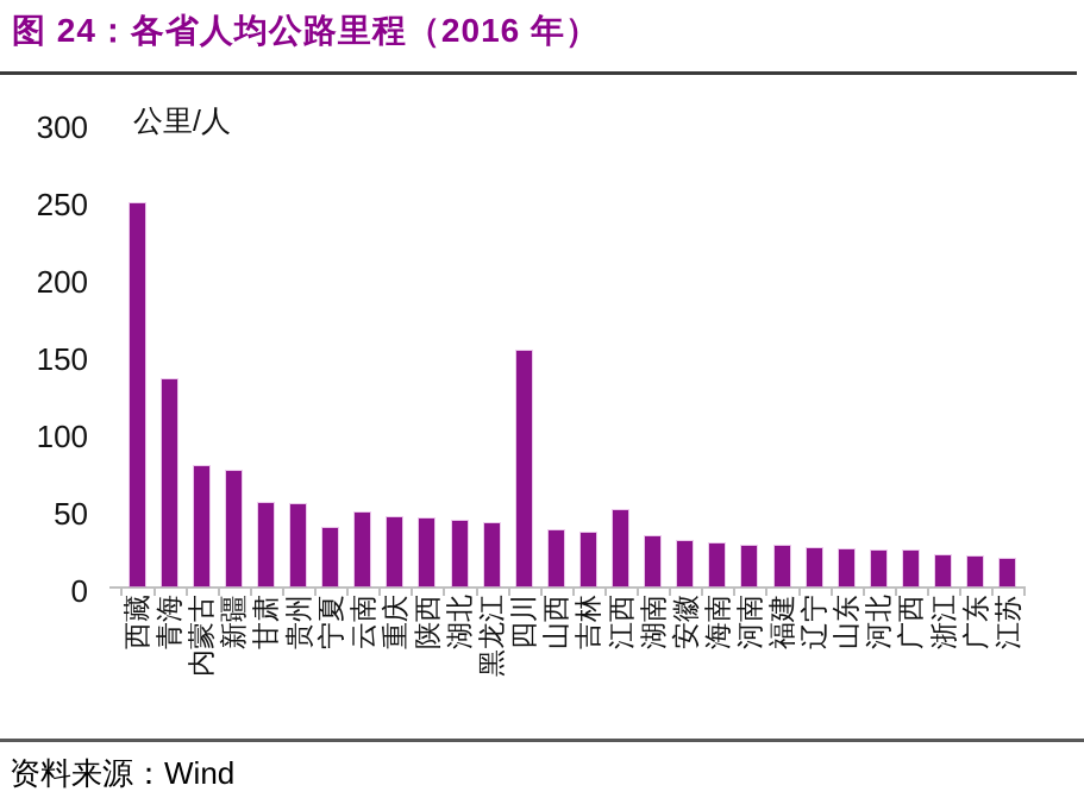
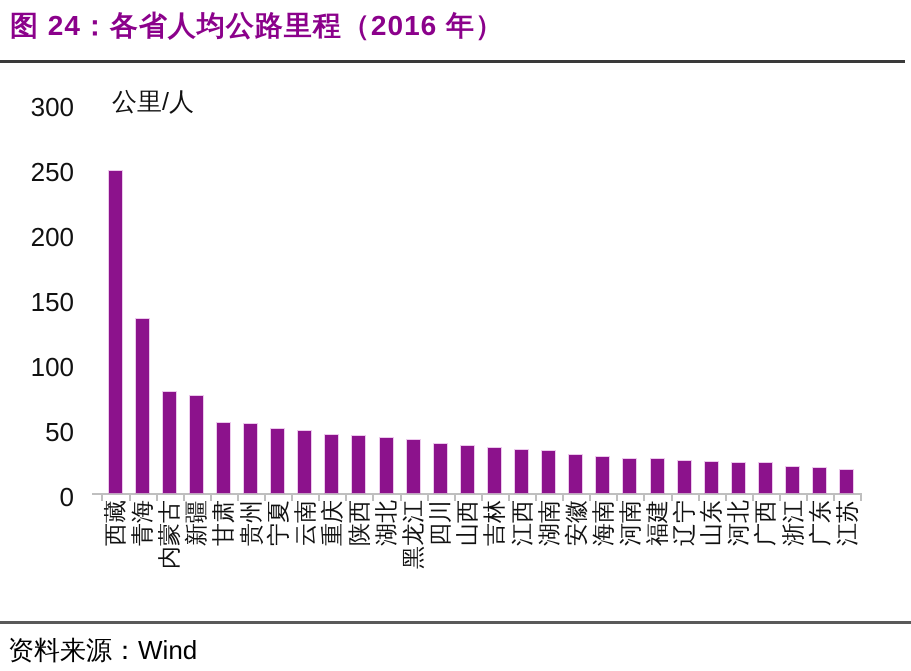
宁夏: 38 -> 49
四川: 152 -> 38
江西: 49 -> 33
